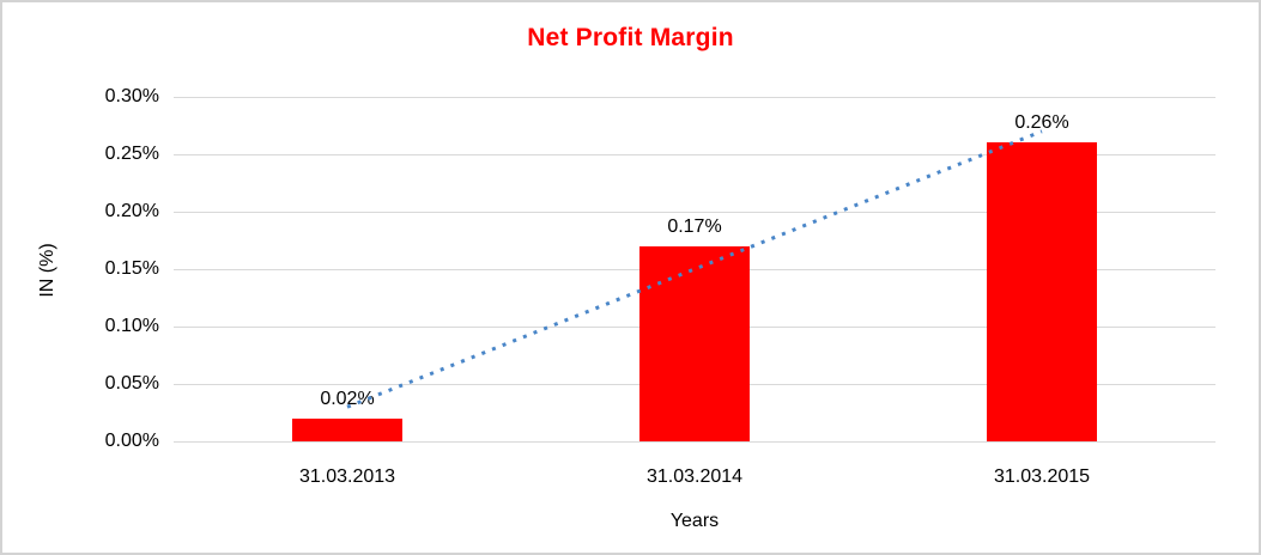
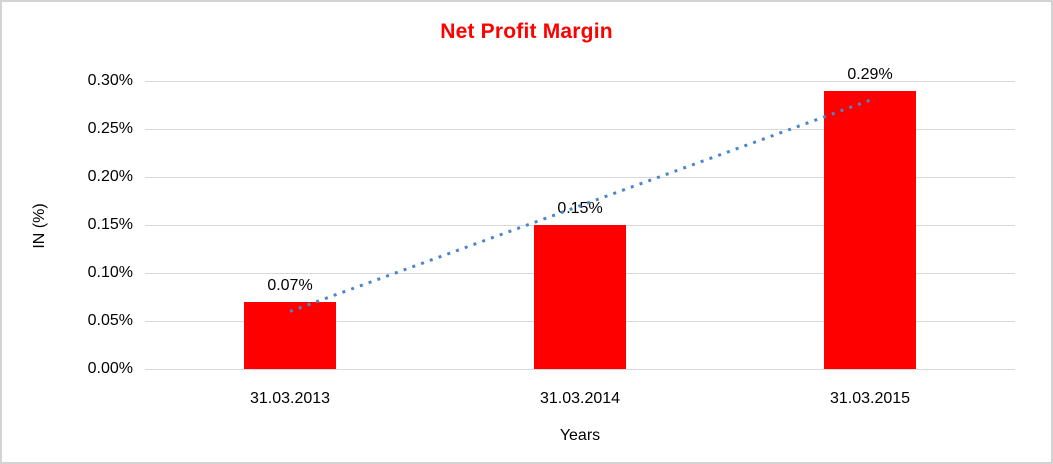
31.03.2013: 0.02% -> 0.07%
31.03.2014: 0.17% -> 0.15%
31.03.2015: 0.26% -> 0.29%
